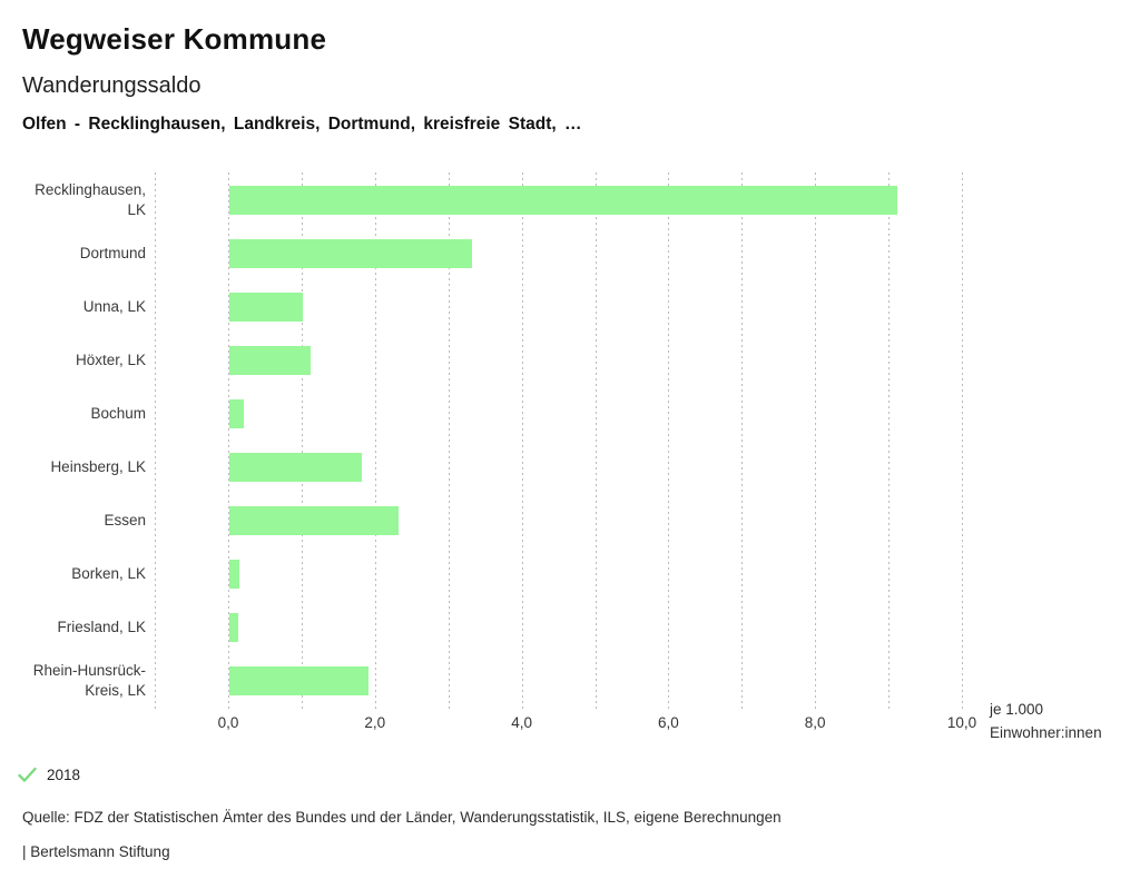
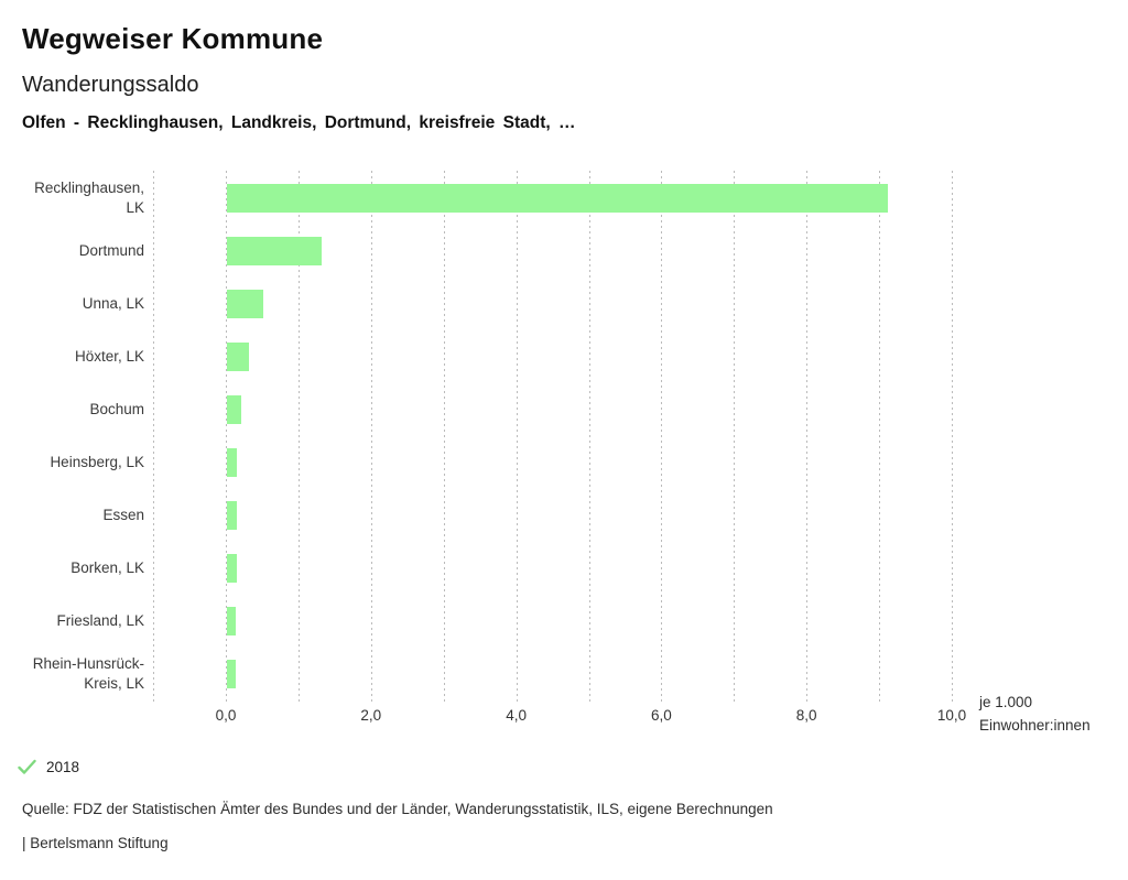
Dortmund: 3,3 -> 1,3
Unna, LK: 1,0 -> 0,5
Höxter, LK: 1,1 -> 0,3
Heinsberg, LK: 1,8 -> 0,1
Essen: 2,3 -> 0,1
Rhein-Hunsrück-Kreis, LK: 1,9 -> 0,1
